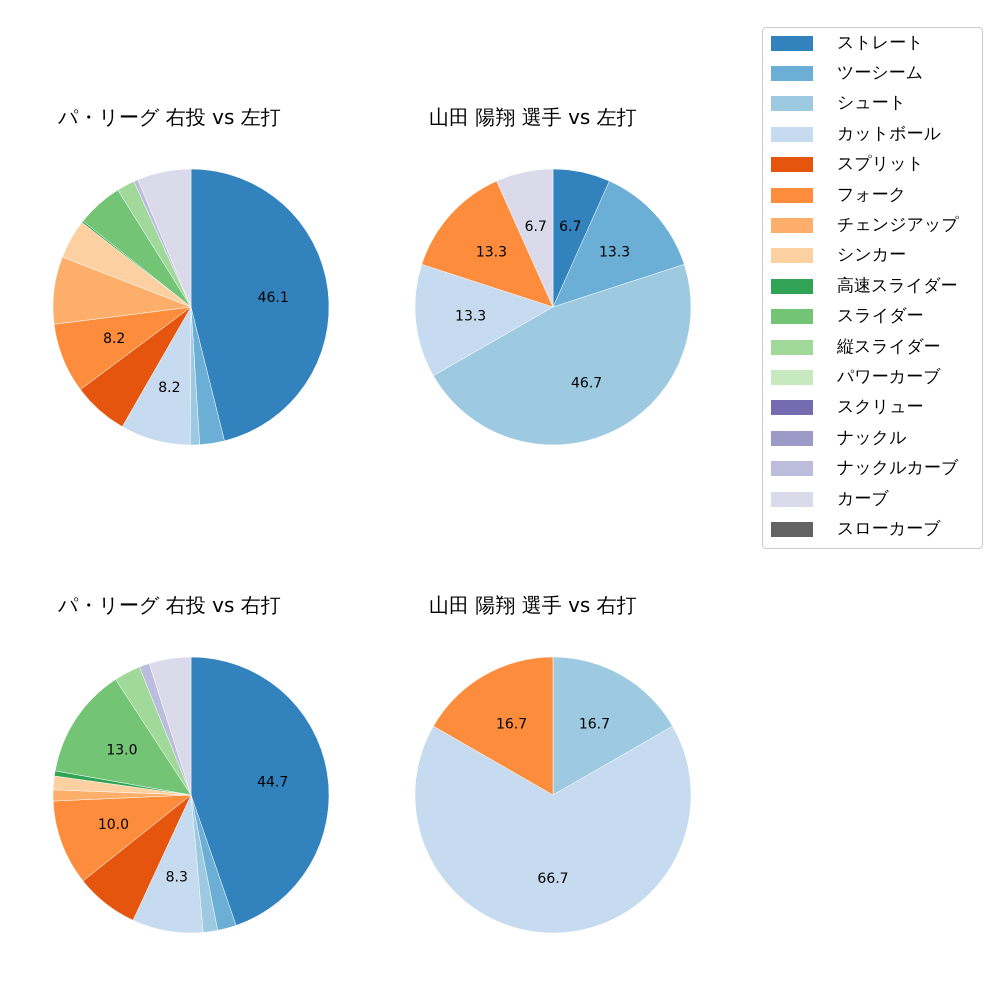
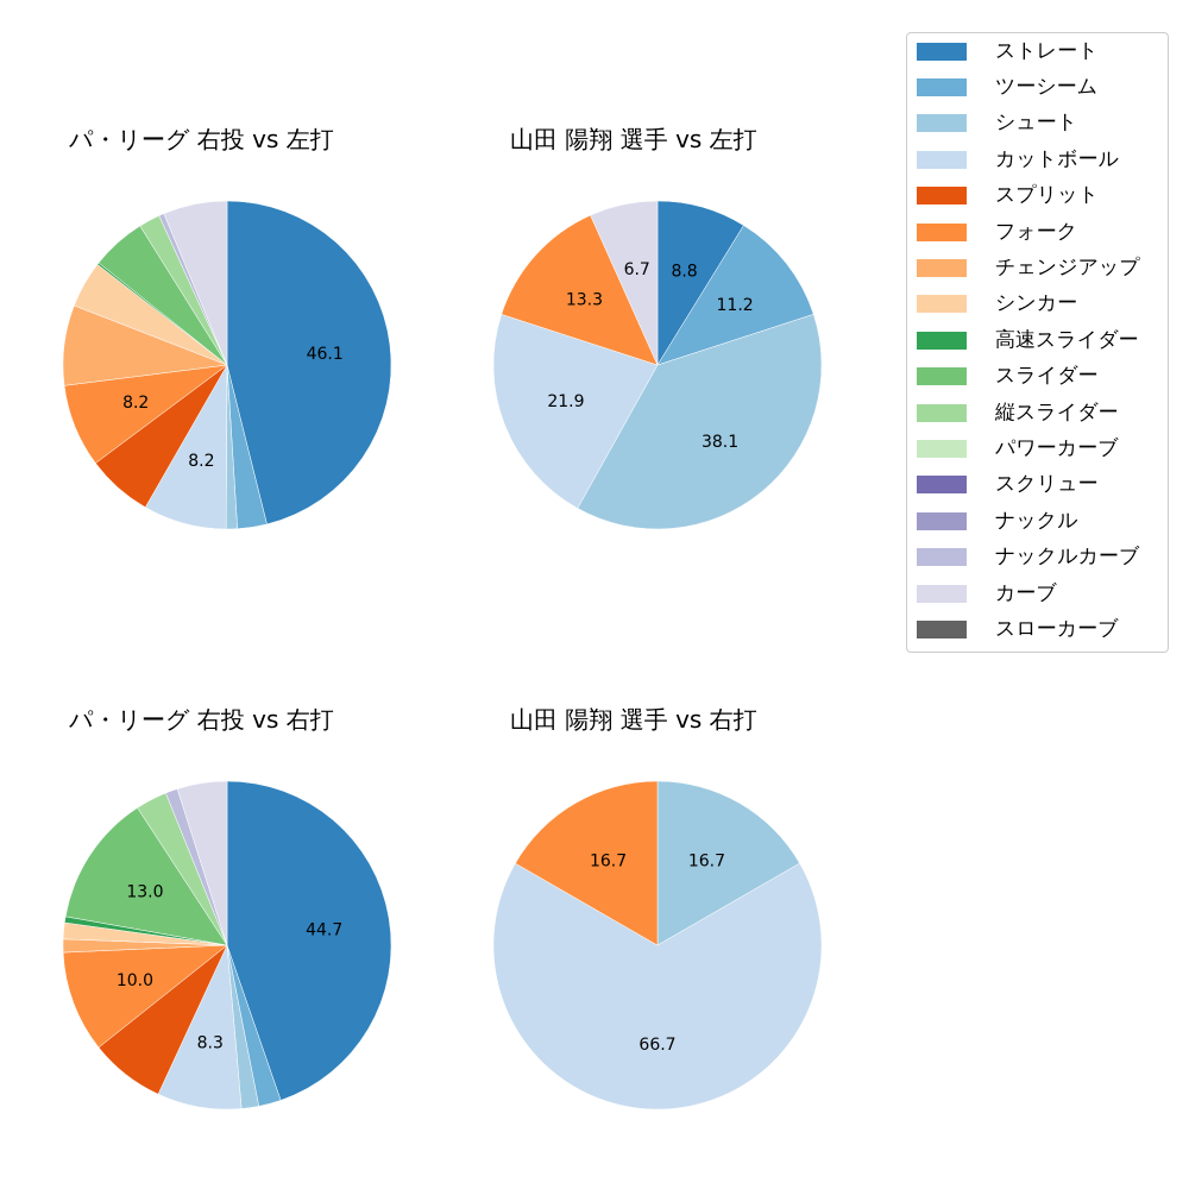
山田 陽翔 選手 vs 左打/ストレート: 6.7 -> 8.8
山田 陽翔 選手 vs 左打/ツーシーム: 13.3 -> 11.2
山田 陽翔 選手 vs 左打/シュート: 46.7 -> 38.1
山田 陽翔 選手 vs 左打/カットボール: 13.3 -> 21.9
